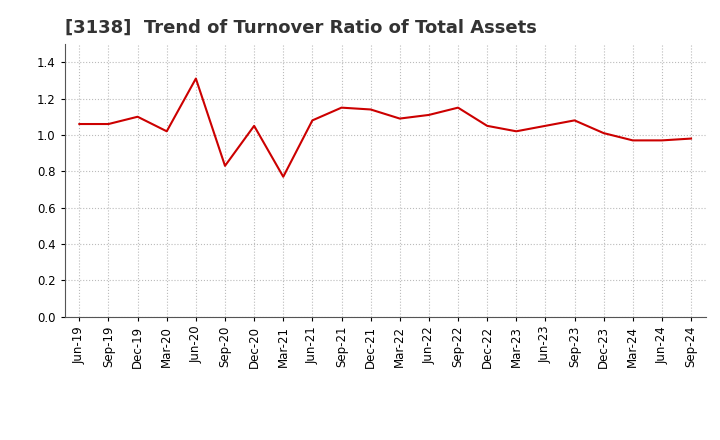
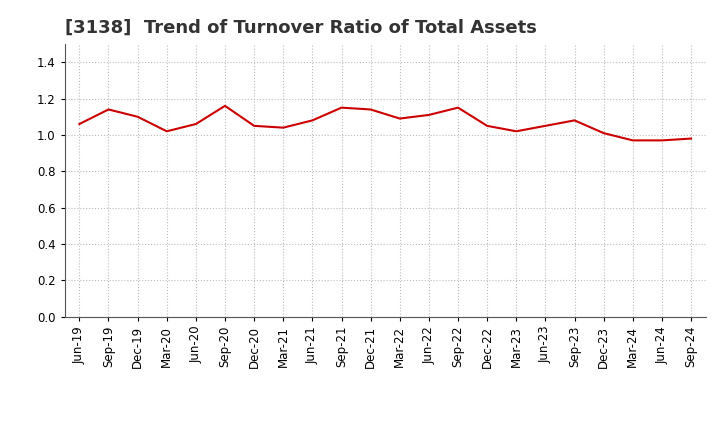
Sep-19: 1.06 -> 1.14
Jun-20: 1.31 -> 1.06
Sep-20: 0.83 -> 1.16
Mar-21: 0.77 -> 1.04
